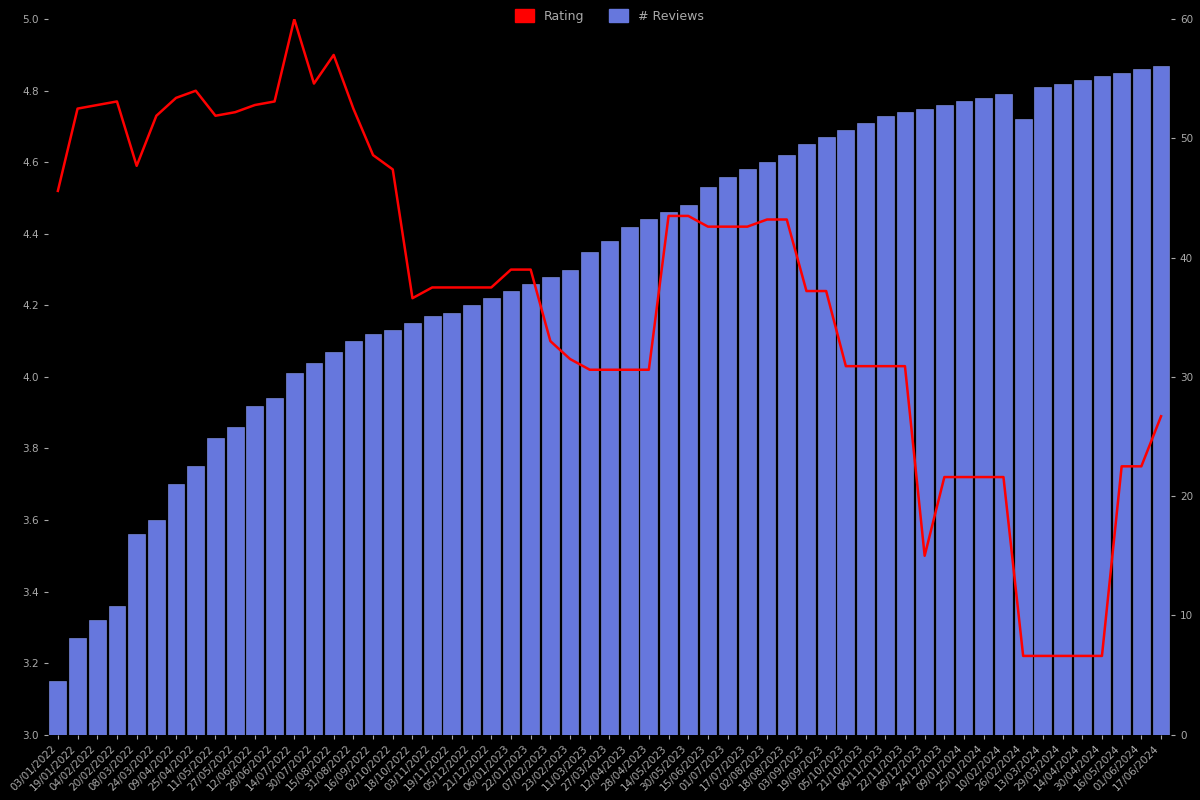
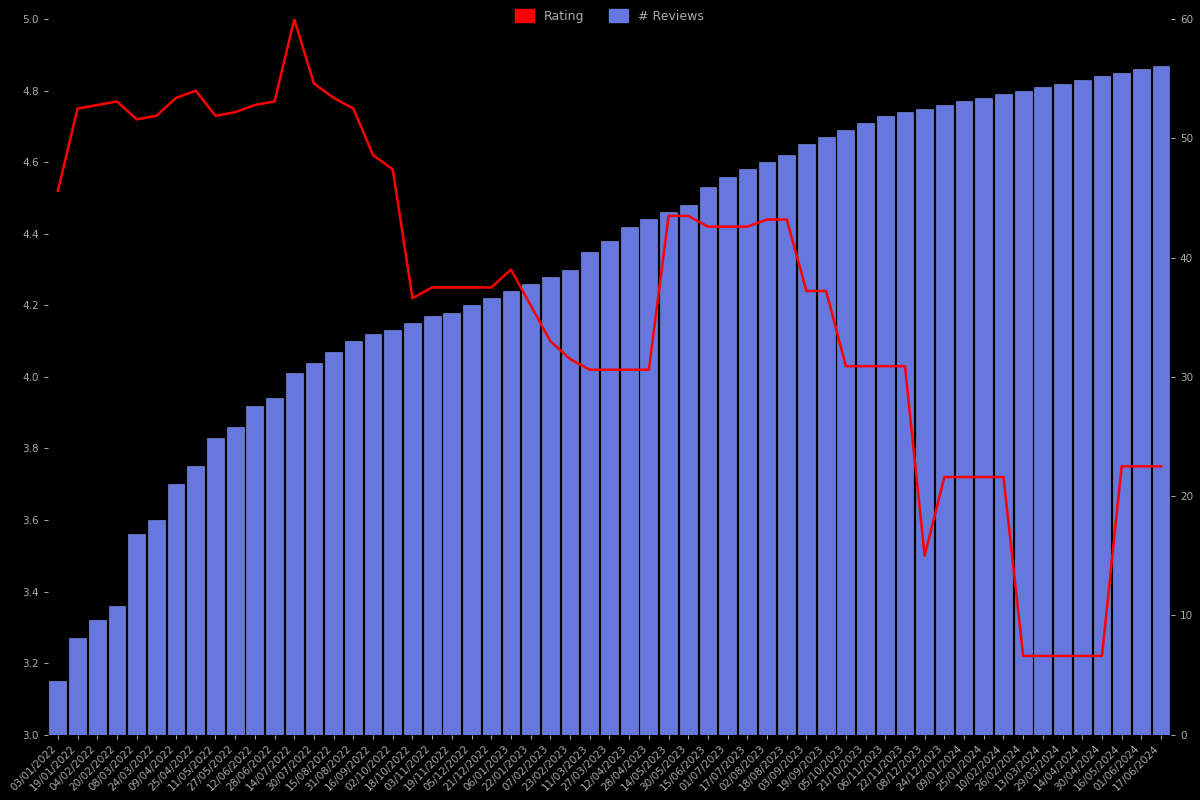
Rating/08/03/2022: 4.59 -> 4.72
Rating/15/08/2022: 4.90 -> 4.78
Rating/22/01/2023: 4.30 -> 4.20
# Reviews/26/02/2024: 4.72 -> 4.80
Rating/17/06/2024: 3.89 -> 3.75
